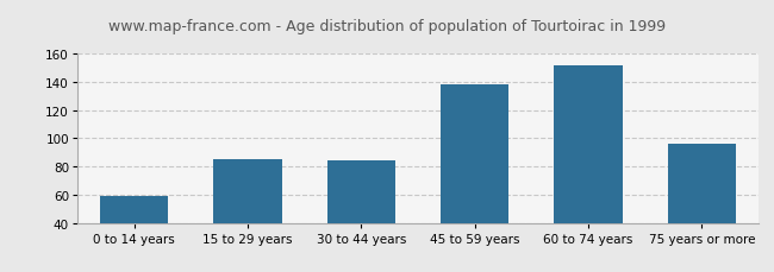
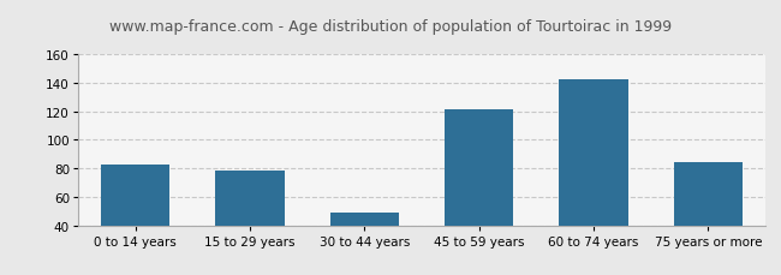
0 to 14 years: 59 -> 83
15 to 29 years: 85 -> 78
30 to 44 years: 84 -> 49
45 to 59 years: 138 -> 121
60 to 74 years: 152 -> 142
75 years or more: 96 -> 84
